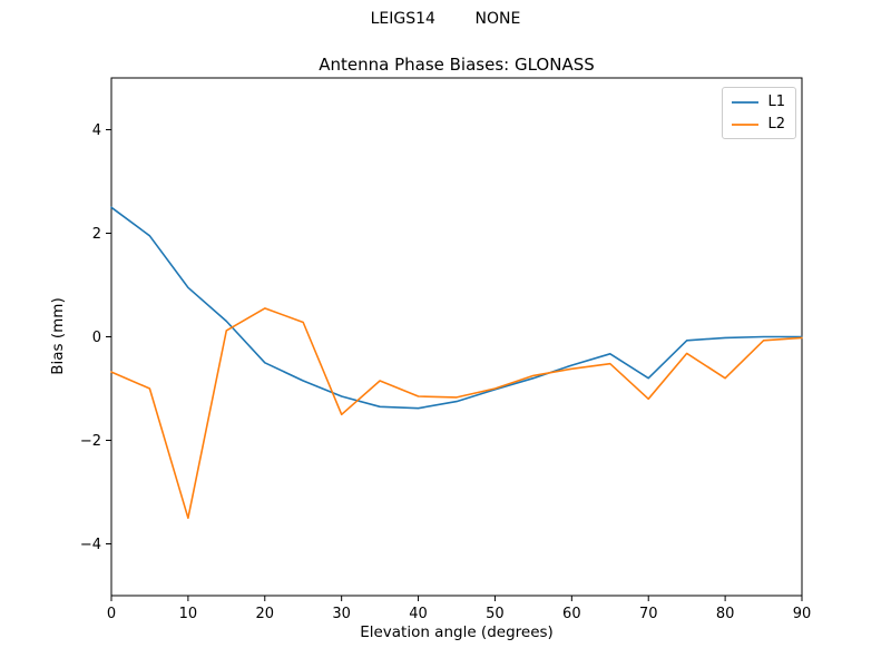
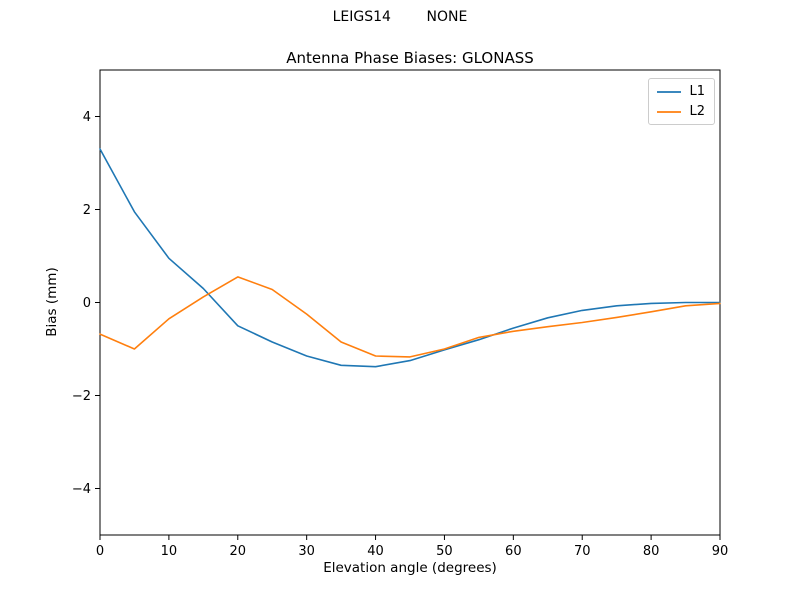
L1/0: 2.5 -> 3.3
L2/10: -3.5 -> -0.3
L2/30: -1.5 -> -0.2
L1/70: -0.8 -> -0.2
L2/70: -1.2 -> -0.4
L2/80: -0.8 -> -0.2
